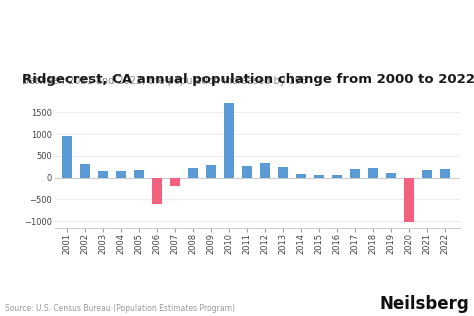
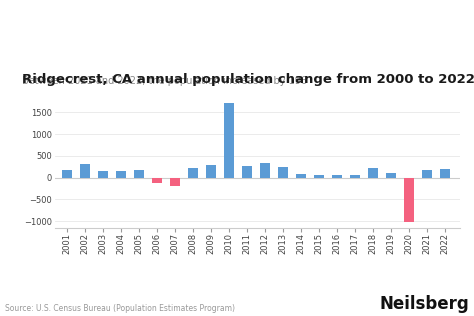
2001: 950 -> 170
2006: -600 -> -120
2017: 200 -> 50
